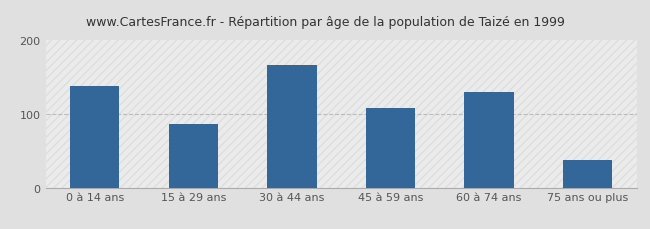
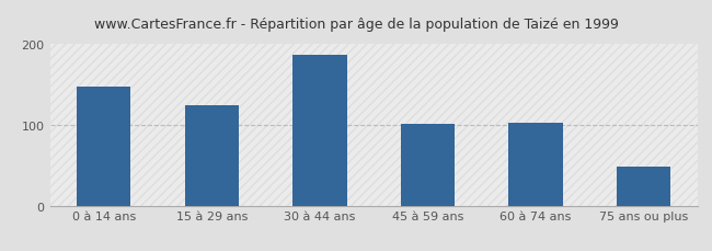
0 à 14 ans: 138 -> 148
15 à 29 ans: 86 -> 125
30 à 44 ans: 166 -> 187
45 à 59 ans: 108 -> 101
60 à 74 ans: 130 -> 103
75 ans ou plus: 38 -> 48
